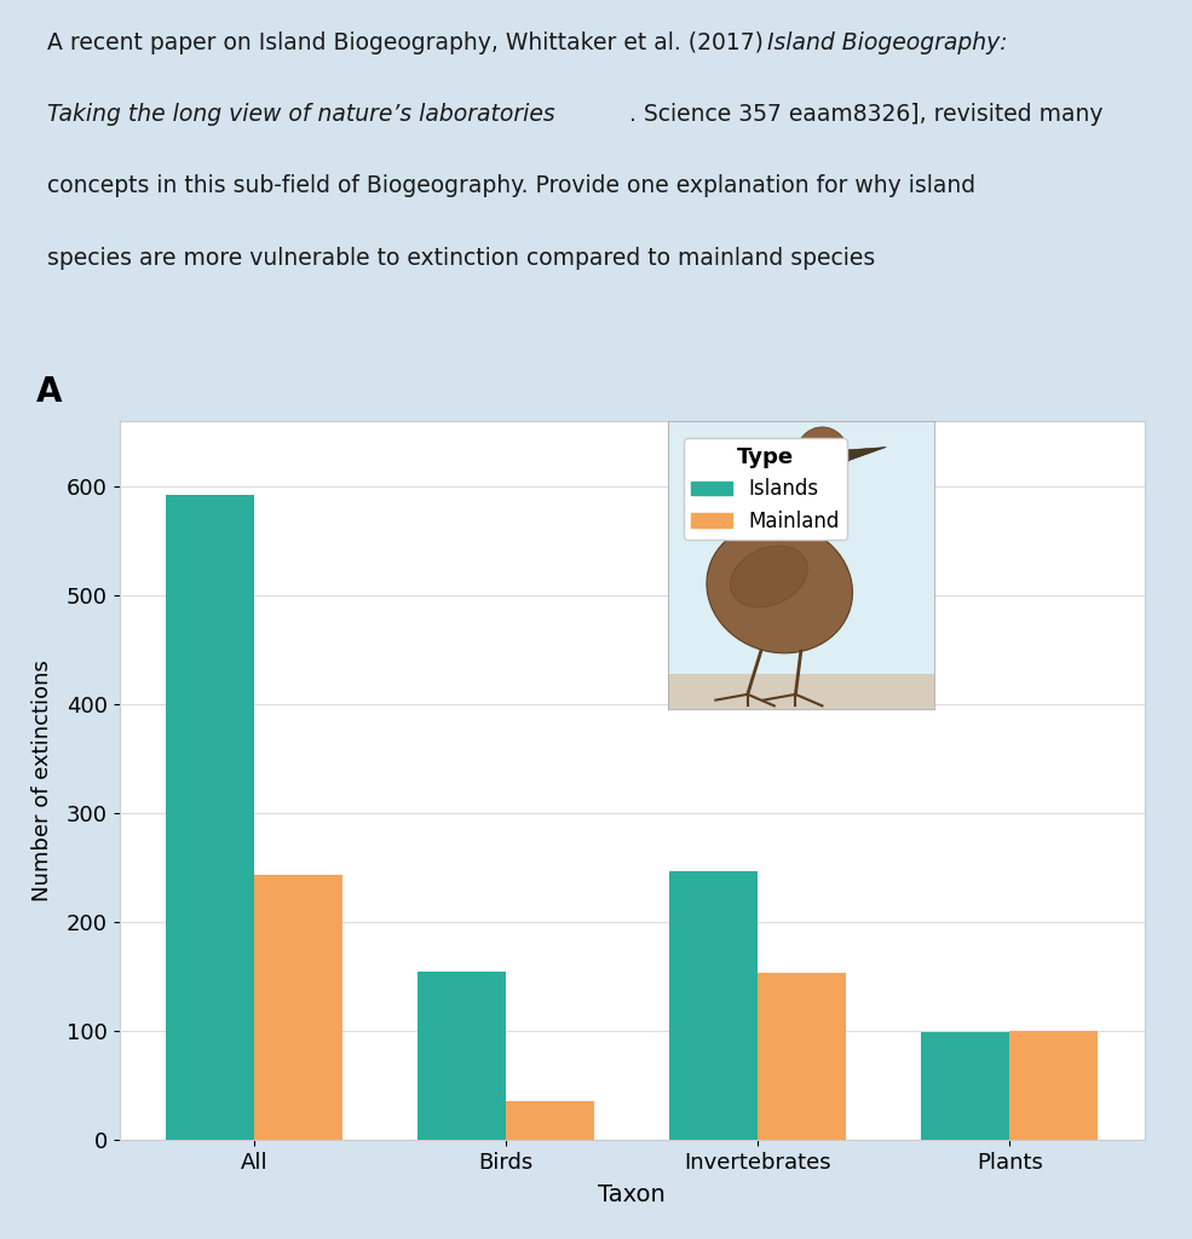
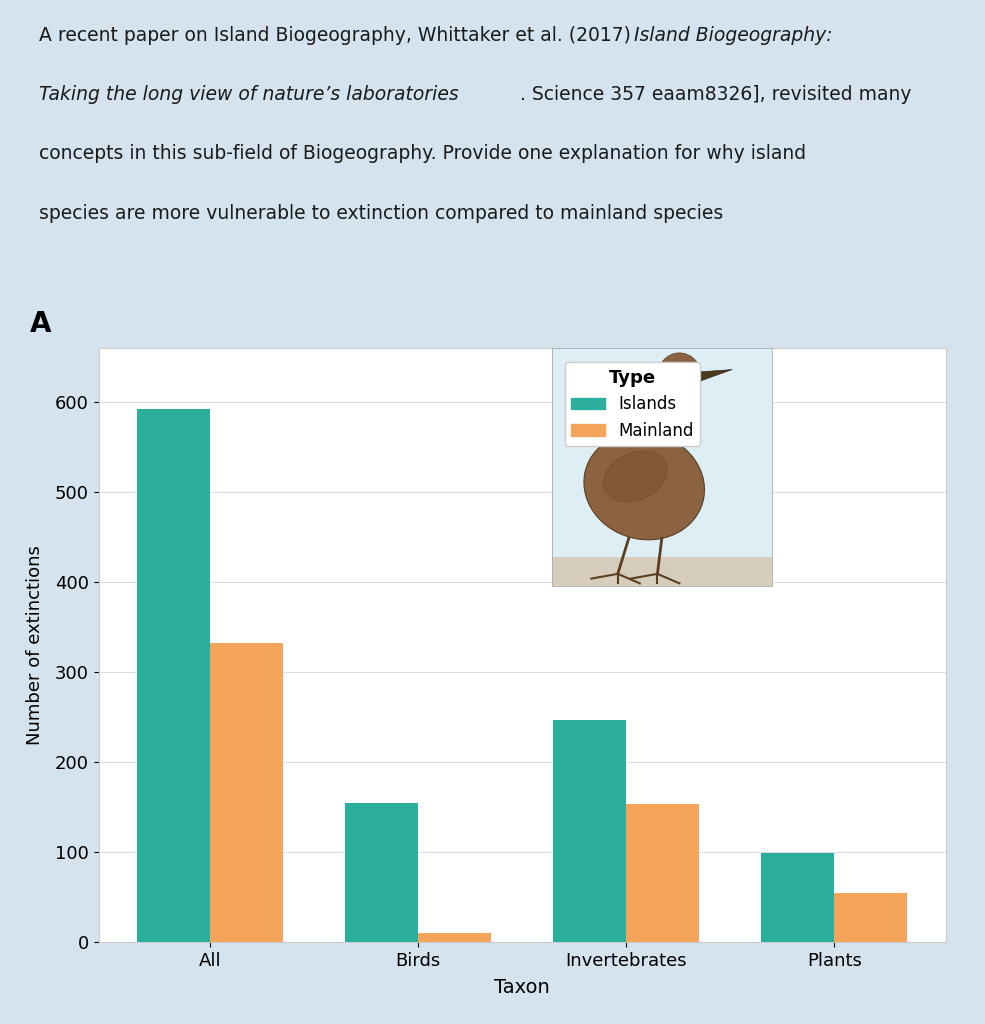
Mainland/All: 244 -> 332
Mainland/Birds: 36 -> 10
Mainland/Plants: 100 -> 55
